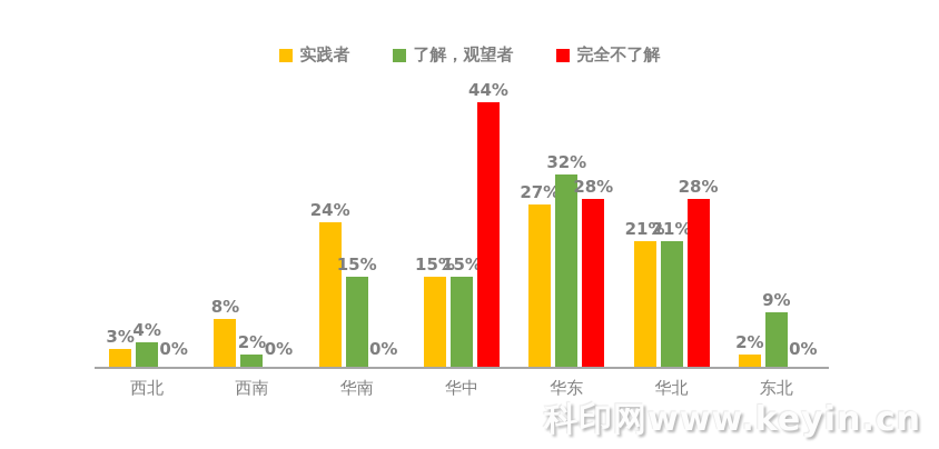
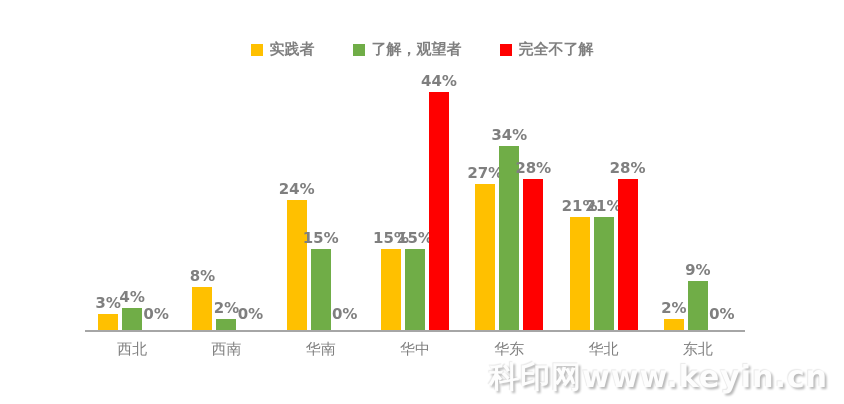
了解，观望者/华东: 32% -> 34%
